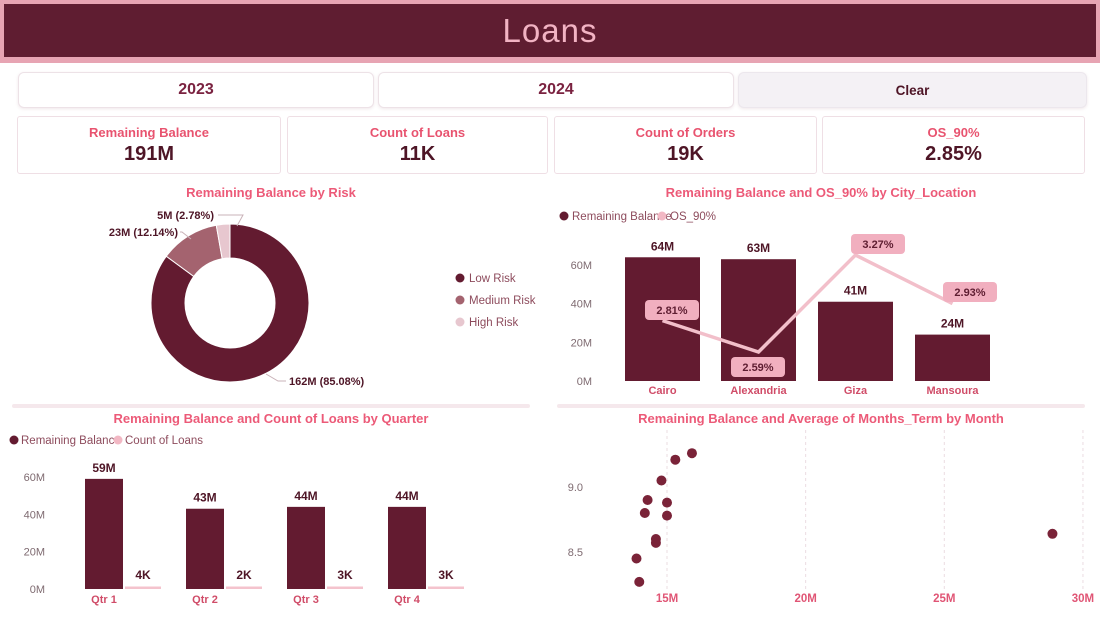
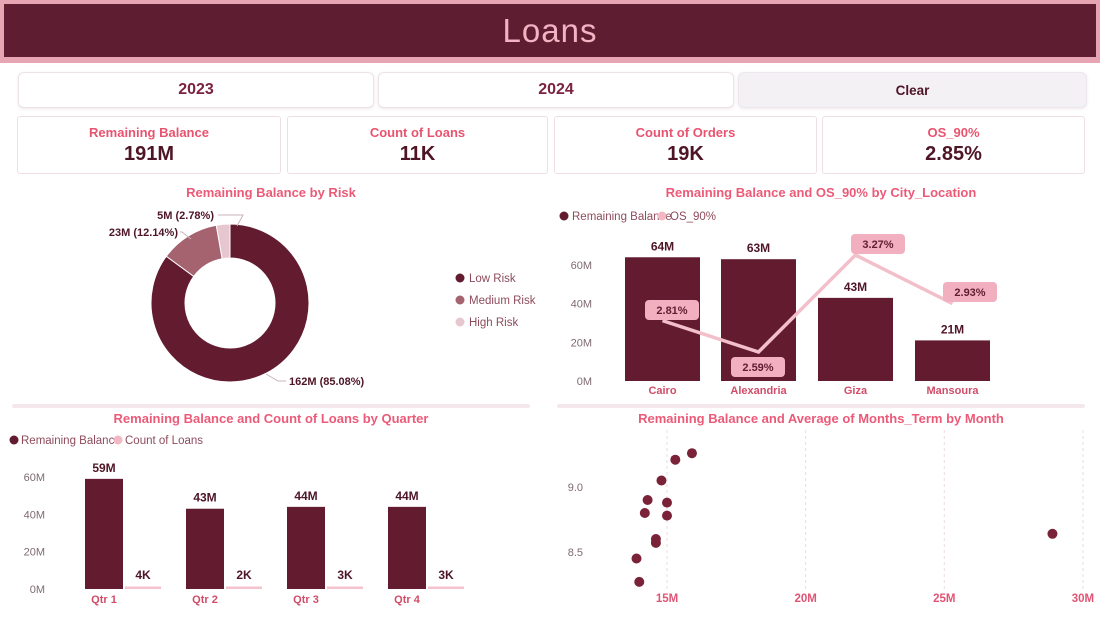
Remaining Balance and OS_90% by City_Location/Remaining Balance/Giza: 41M -> 43M
Remaining Balance and OS_90% by City_Location/Remaining Balance/Mansoura: 24M -> 21M
